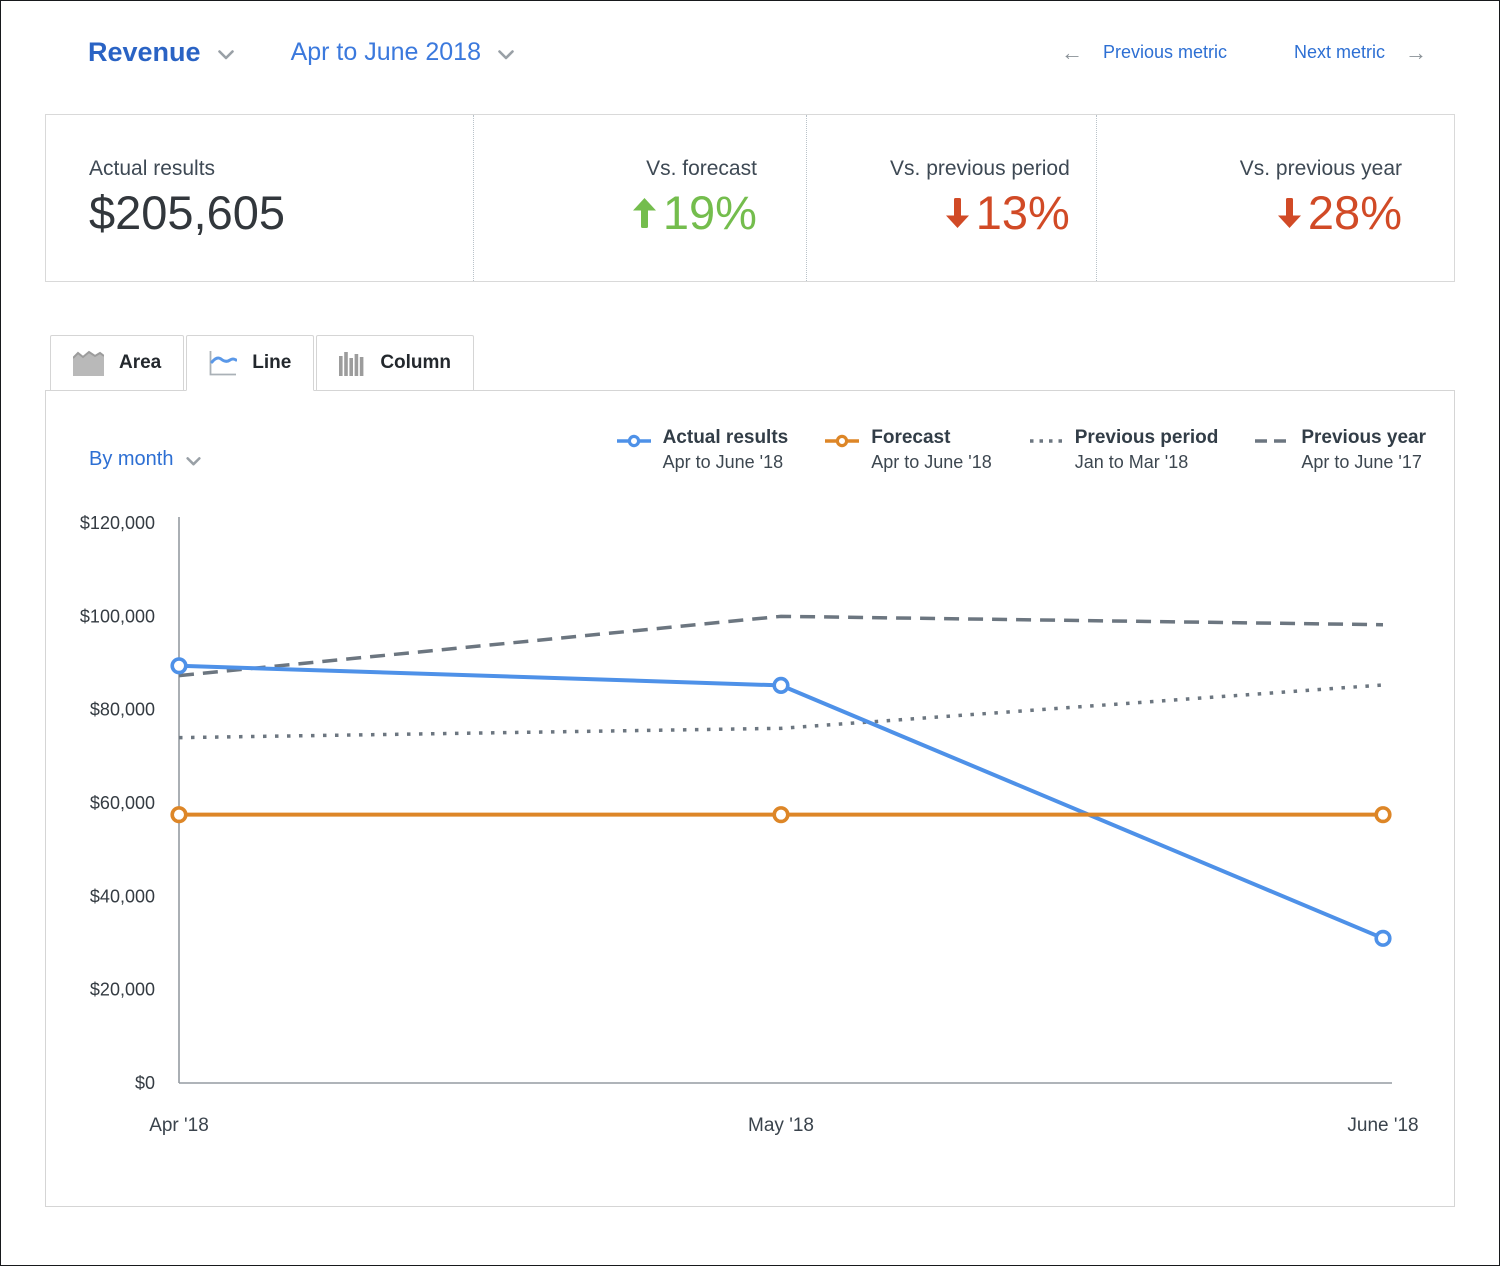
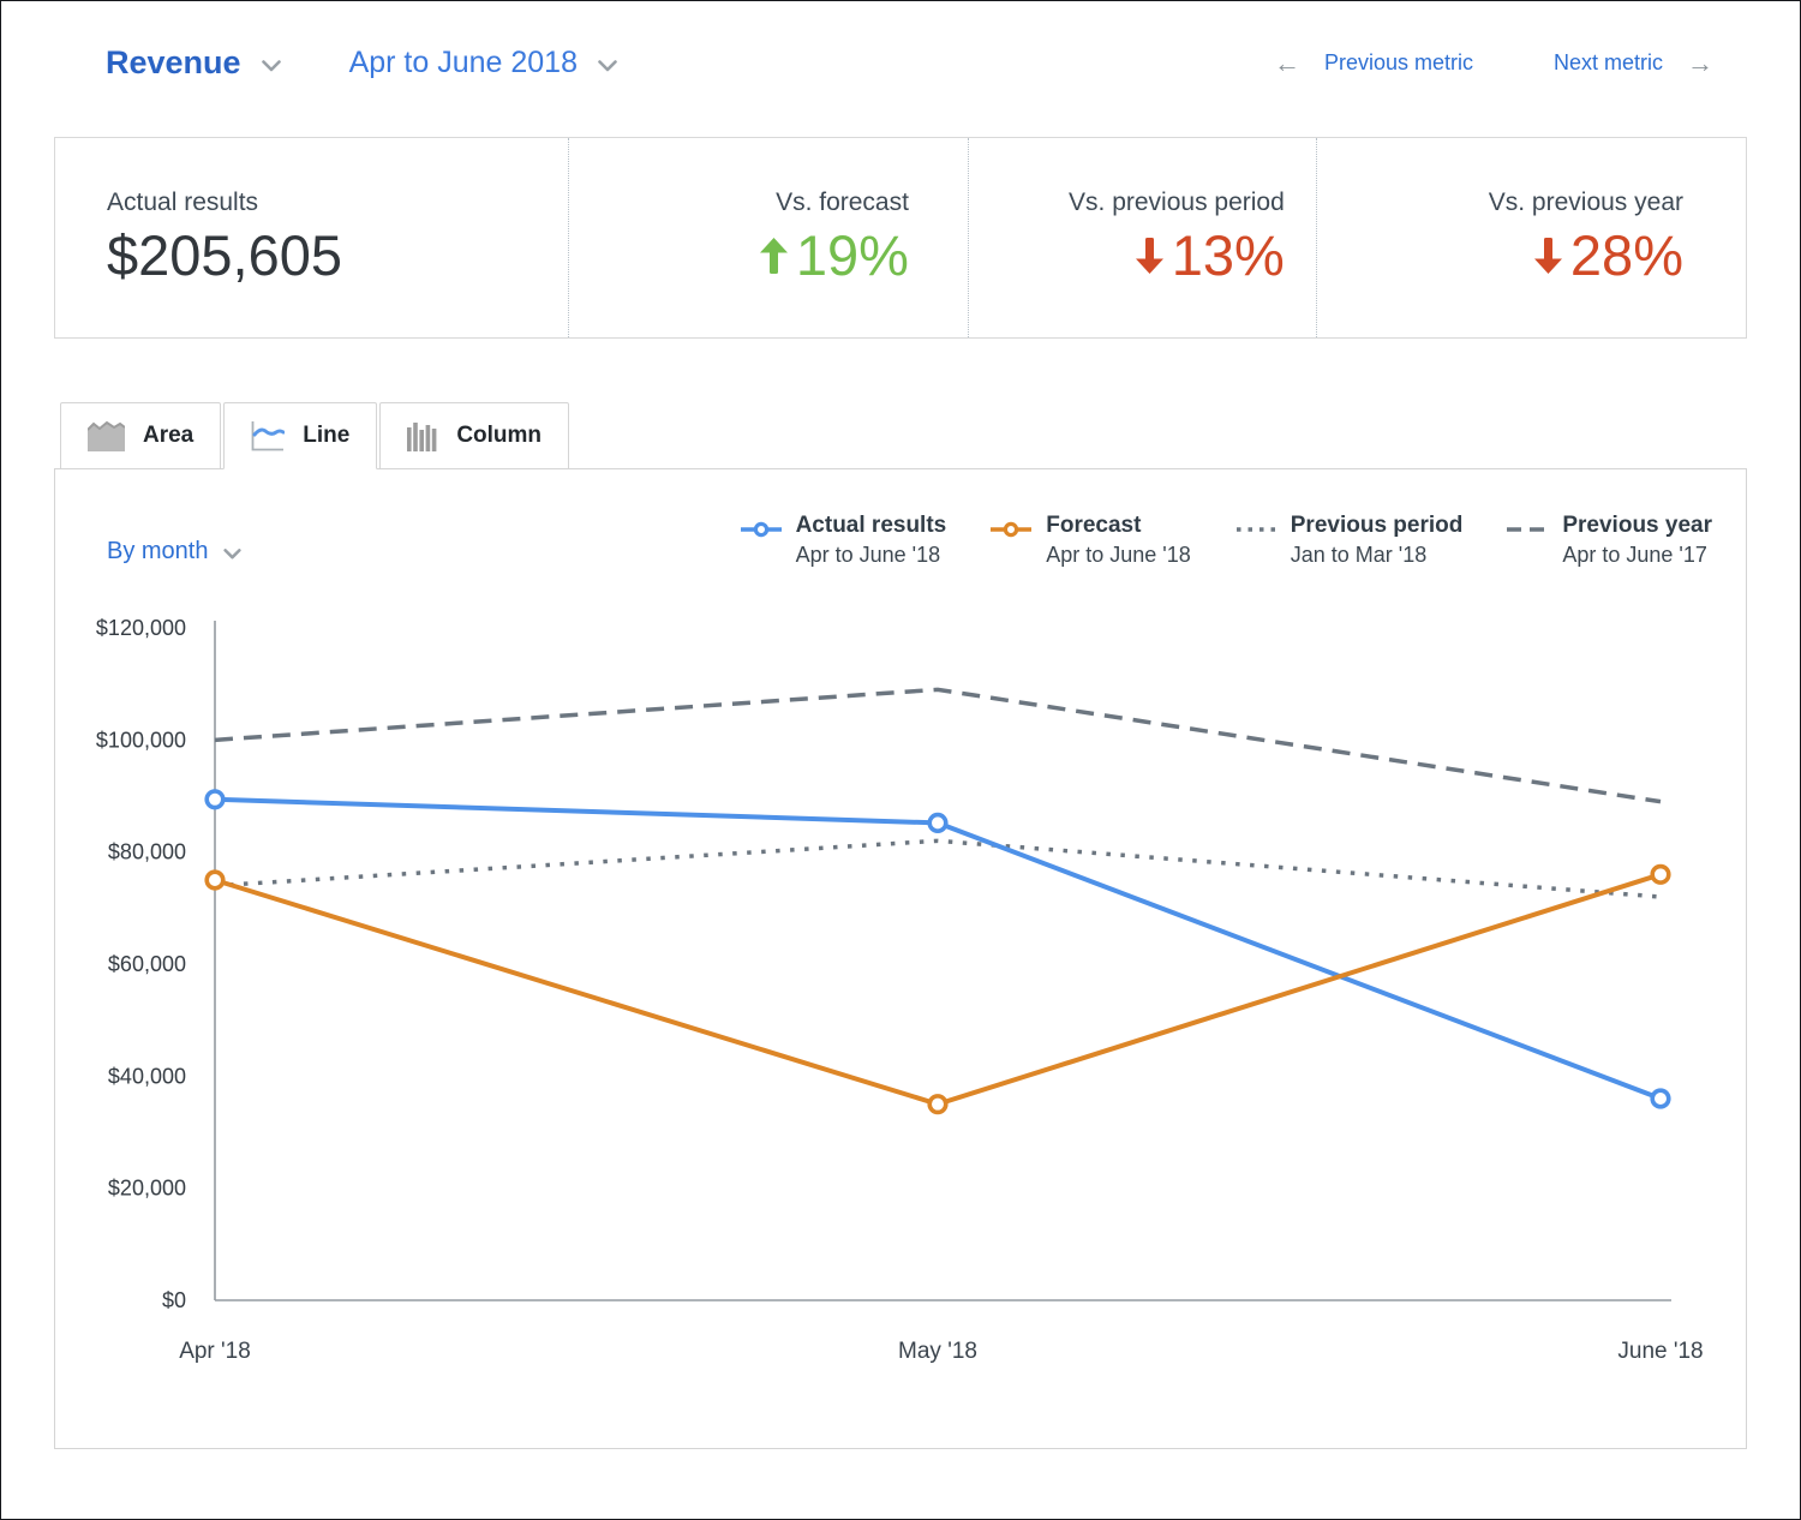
Forecast/Apr '18: $58000 -> $75000
Previous year/Apr '18: $87000 -> $100000
Forecast/May '18: $58000 -> $35000
Previous period/May '18: $76000 -> $82000
Previous year/May '18: $100000 -> $109000
Actual results/June '18: $31000 -> $36000
Forecast/June '18: $58000 -> $76000
Previous period/June '18: $85000 -> $72000
Previous year/June '18: $98000 -> $89000
